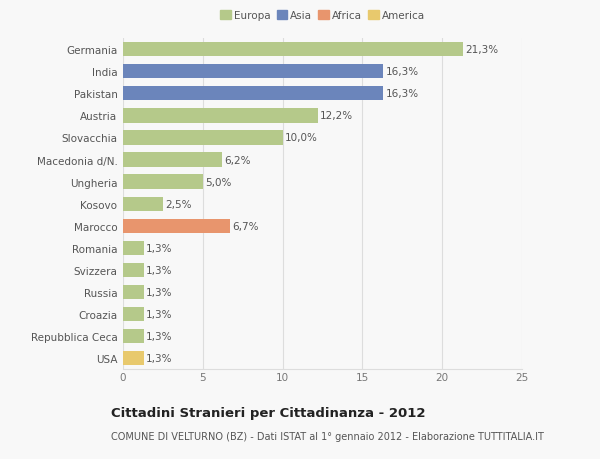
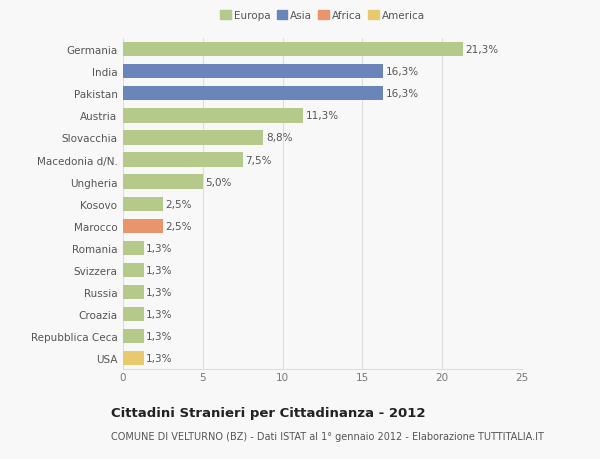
Austria: 12,2% -> 11,3%
Slovacchia: 10,0% -> 8,8%
Macedonia d/N.: 6,2% -> 7,5%
Marocco: 6,7% -> 2,5%
